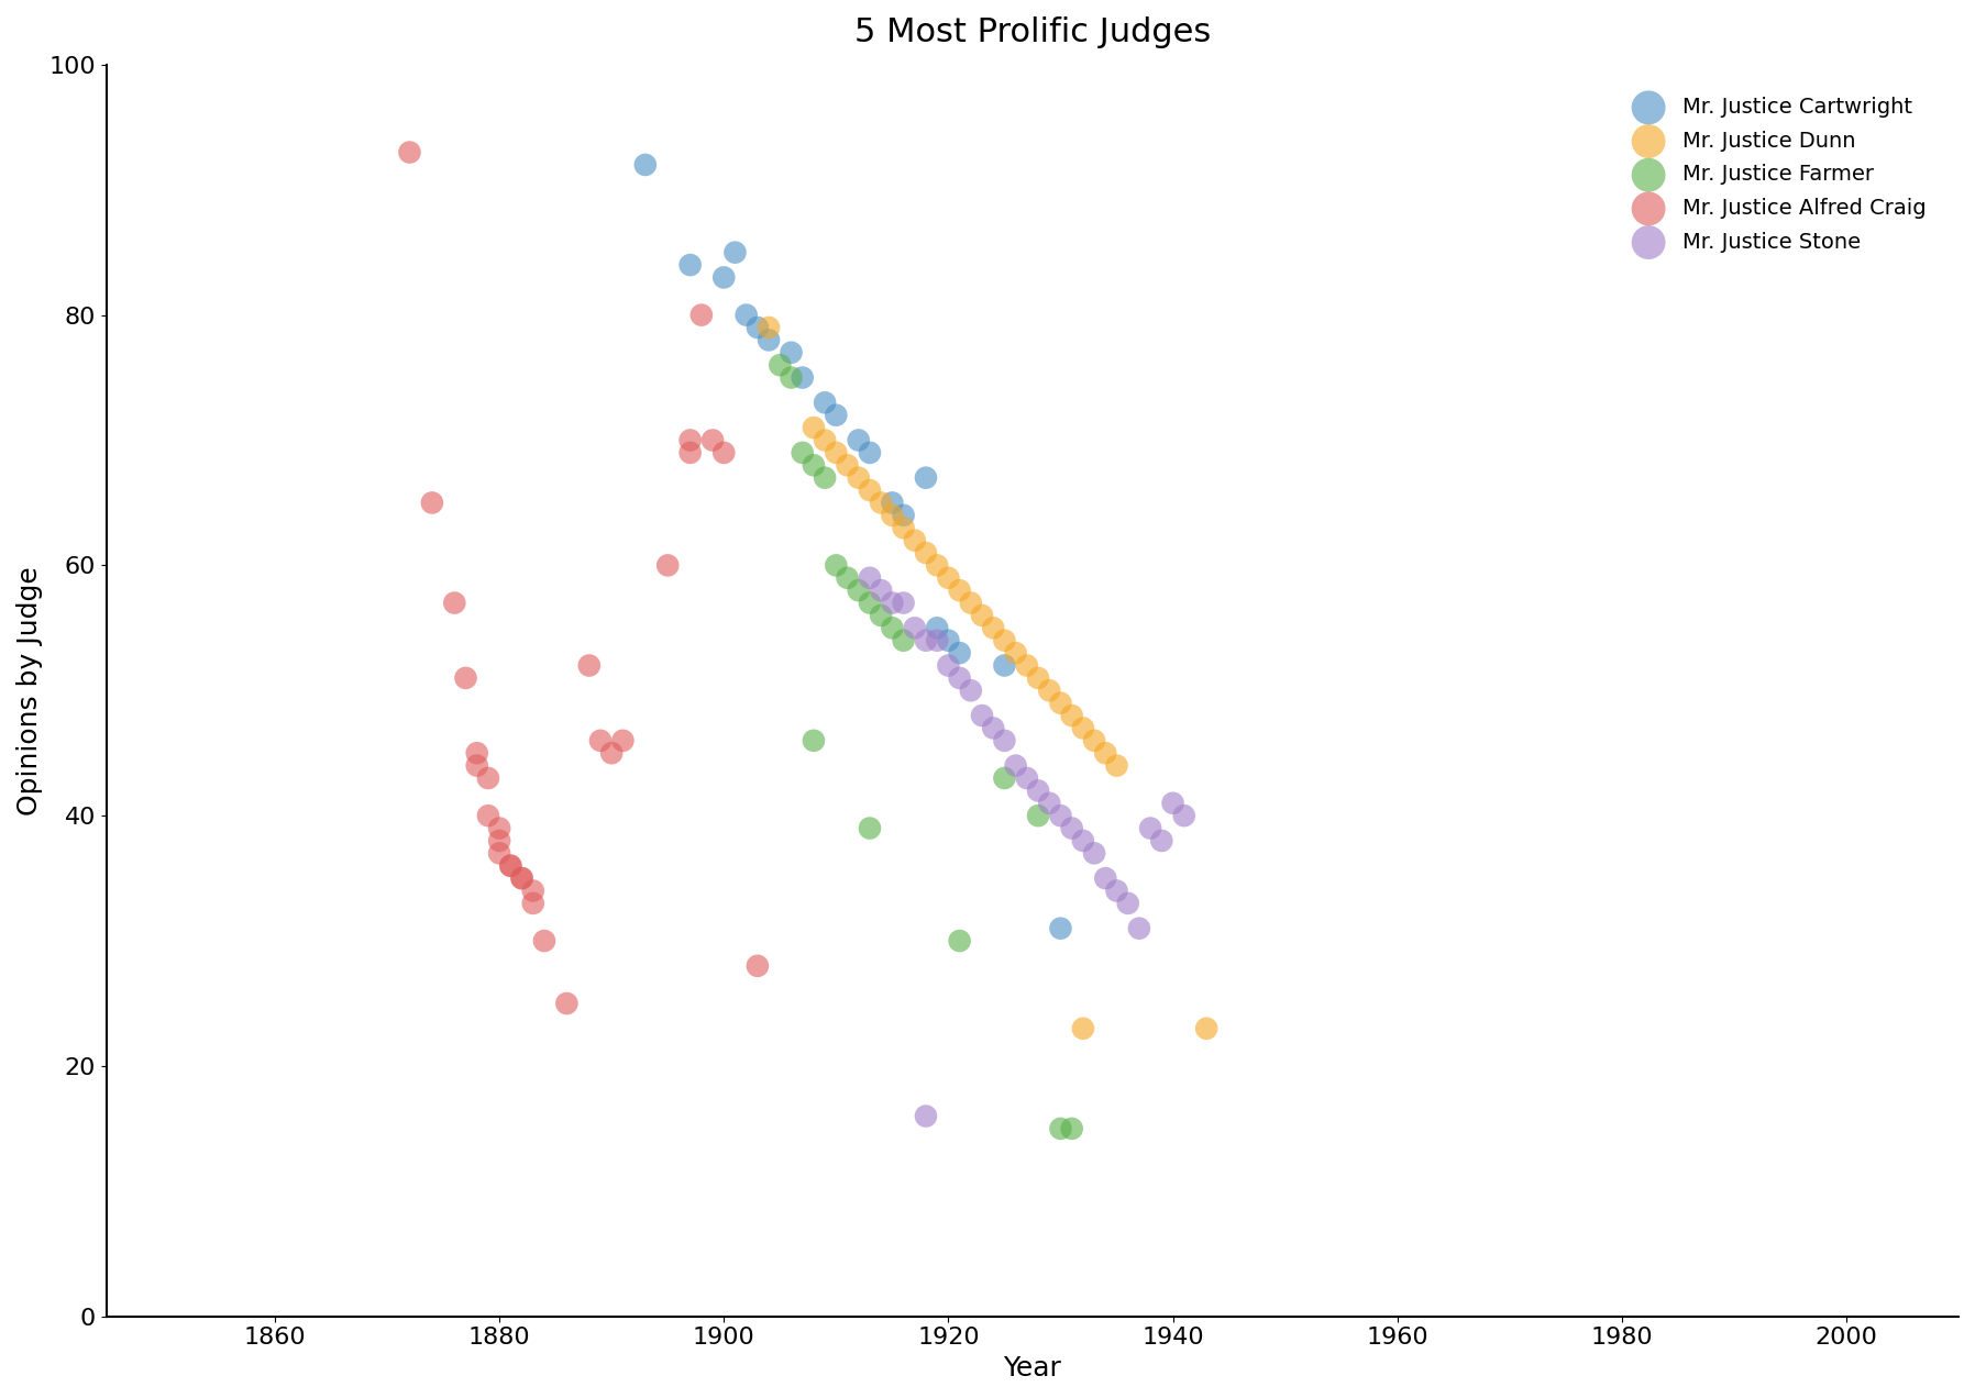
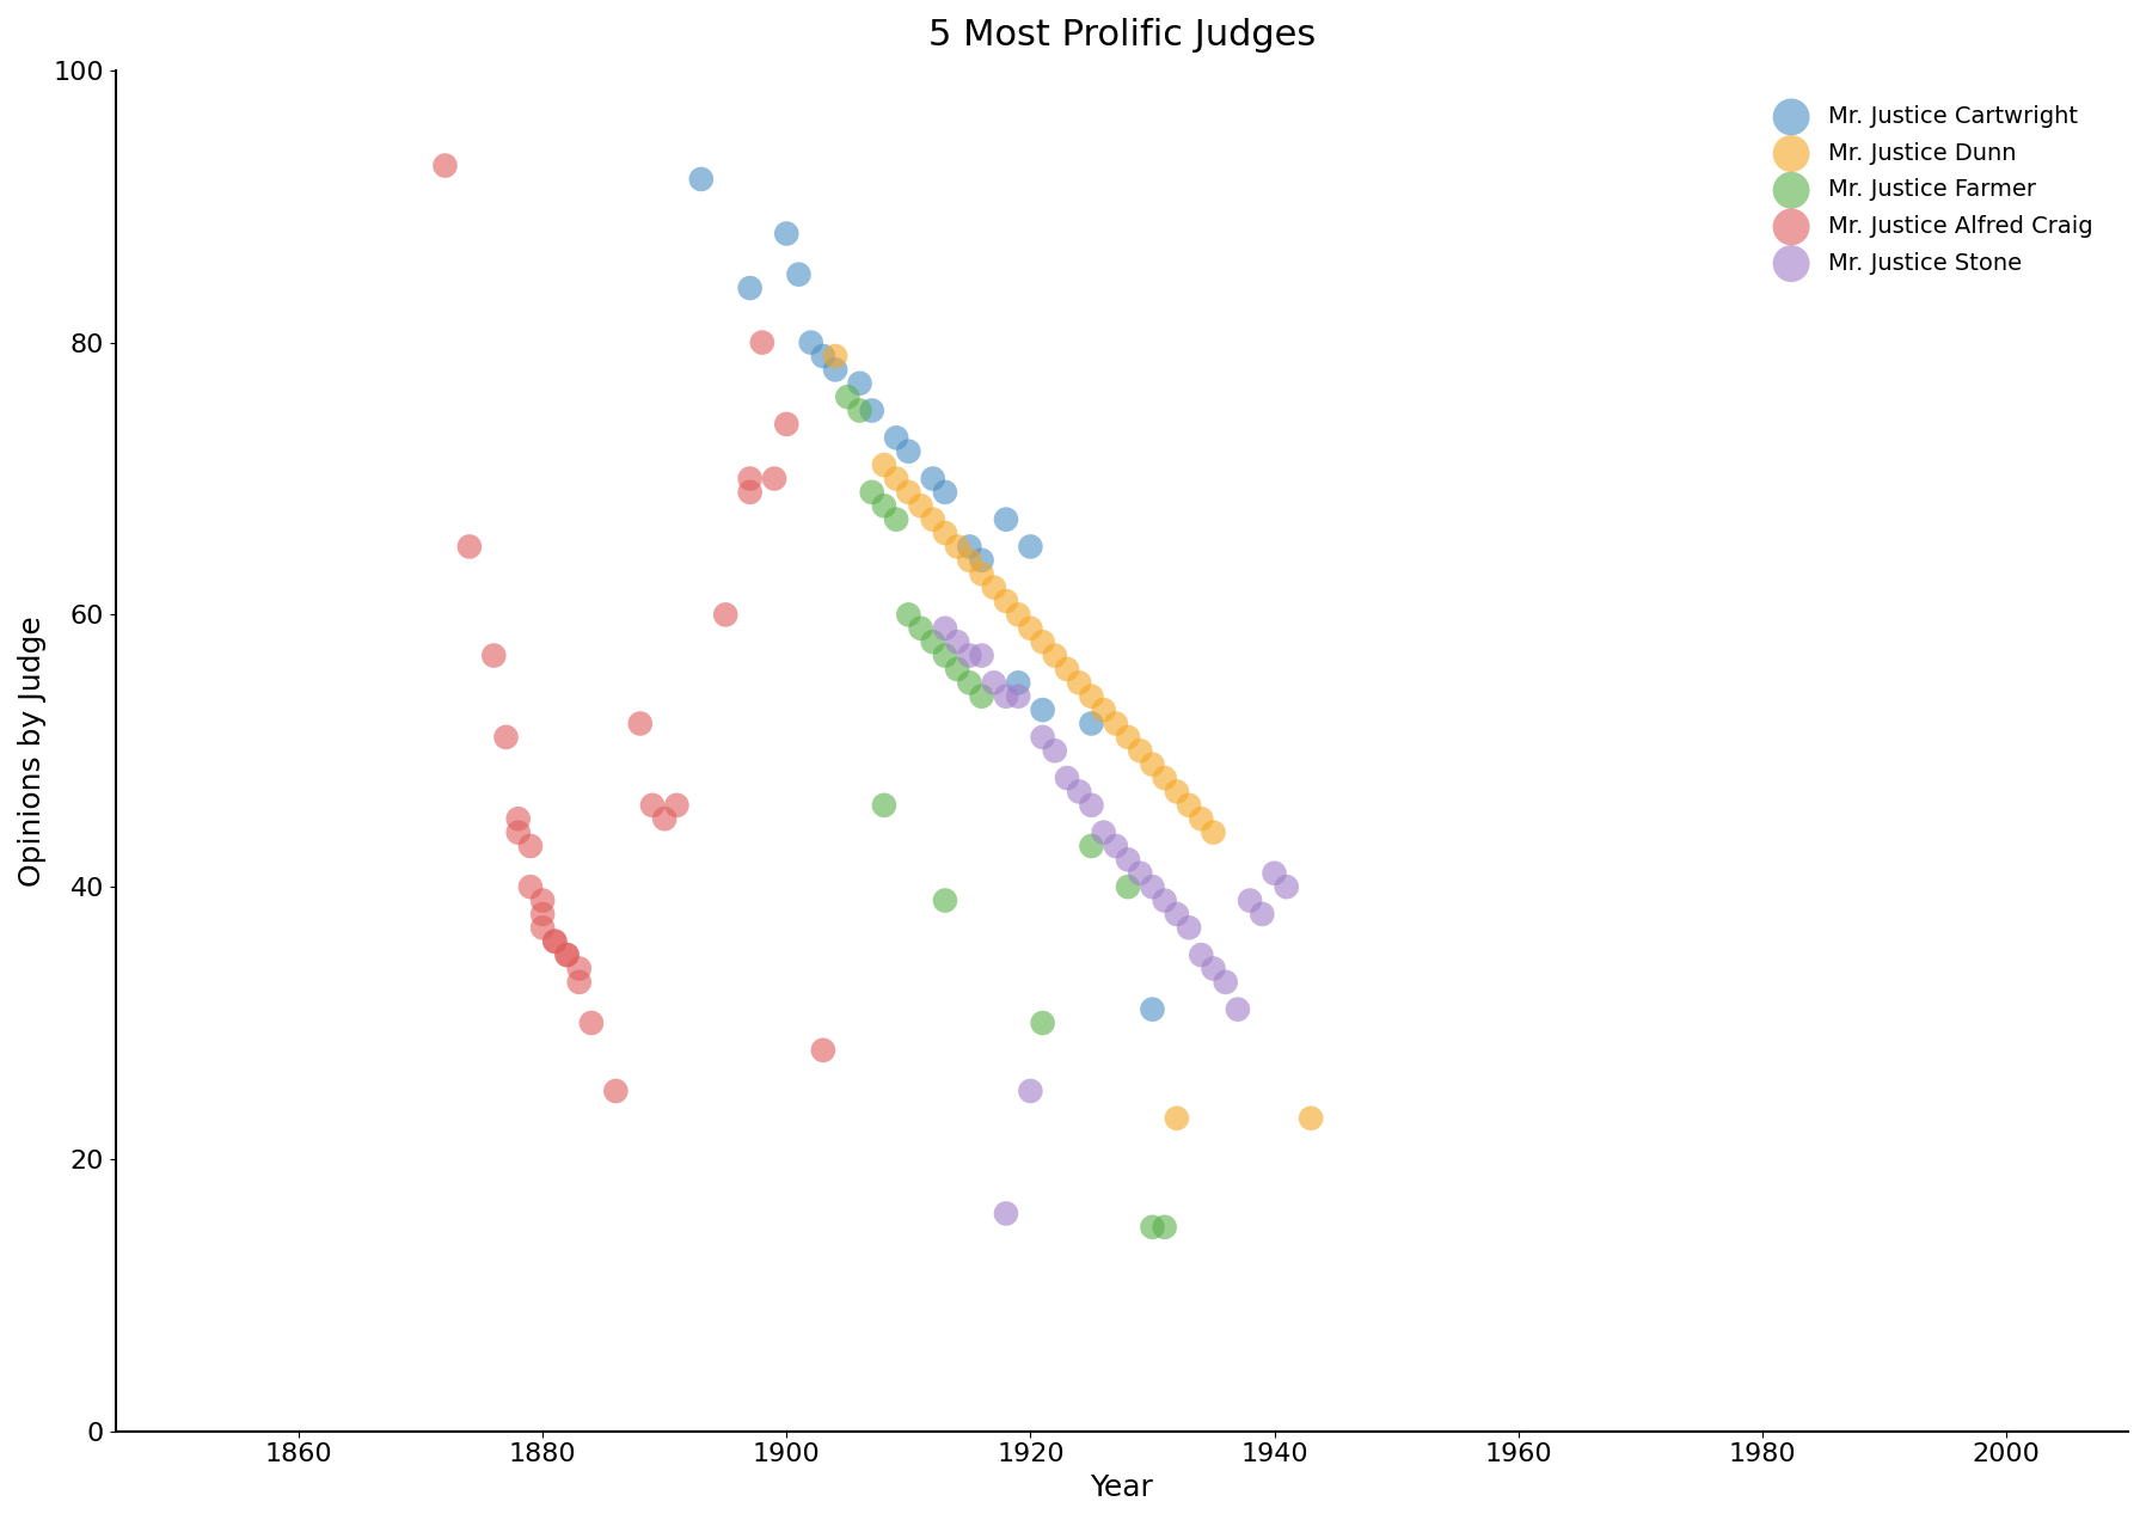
Mr. Justice Cartwright/1900: 83 -> 88
Mr. Justice Alfred Craig/1900: 69 -> 74
Mr. Justice Cartwright/1920: 54 -> 65
Mr. Justice Stone/1920: 52 -> 25
